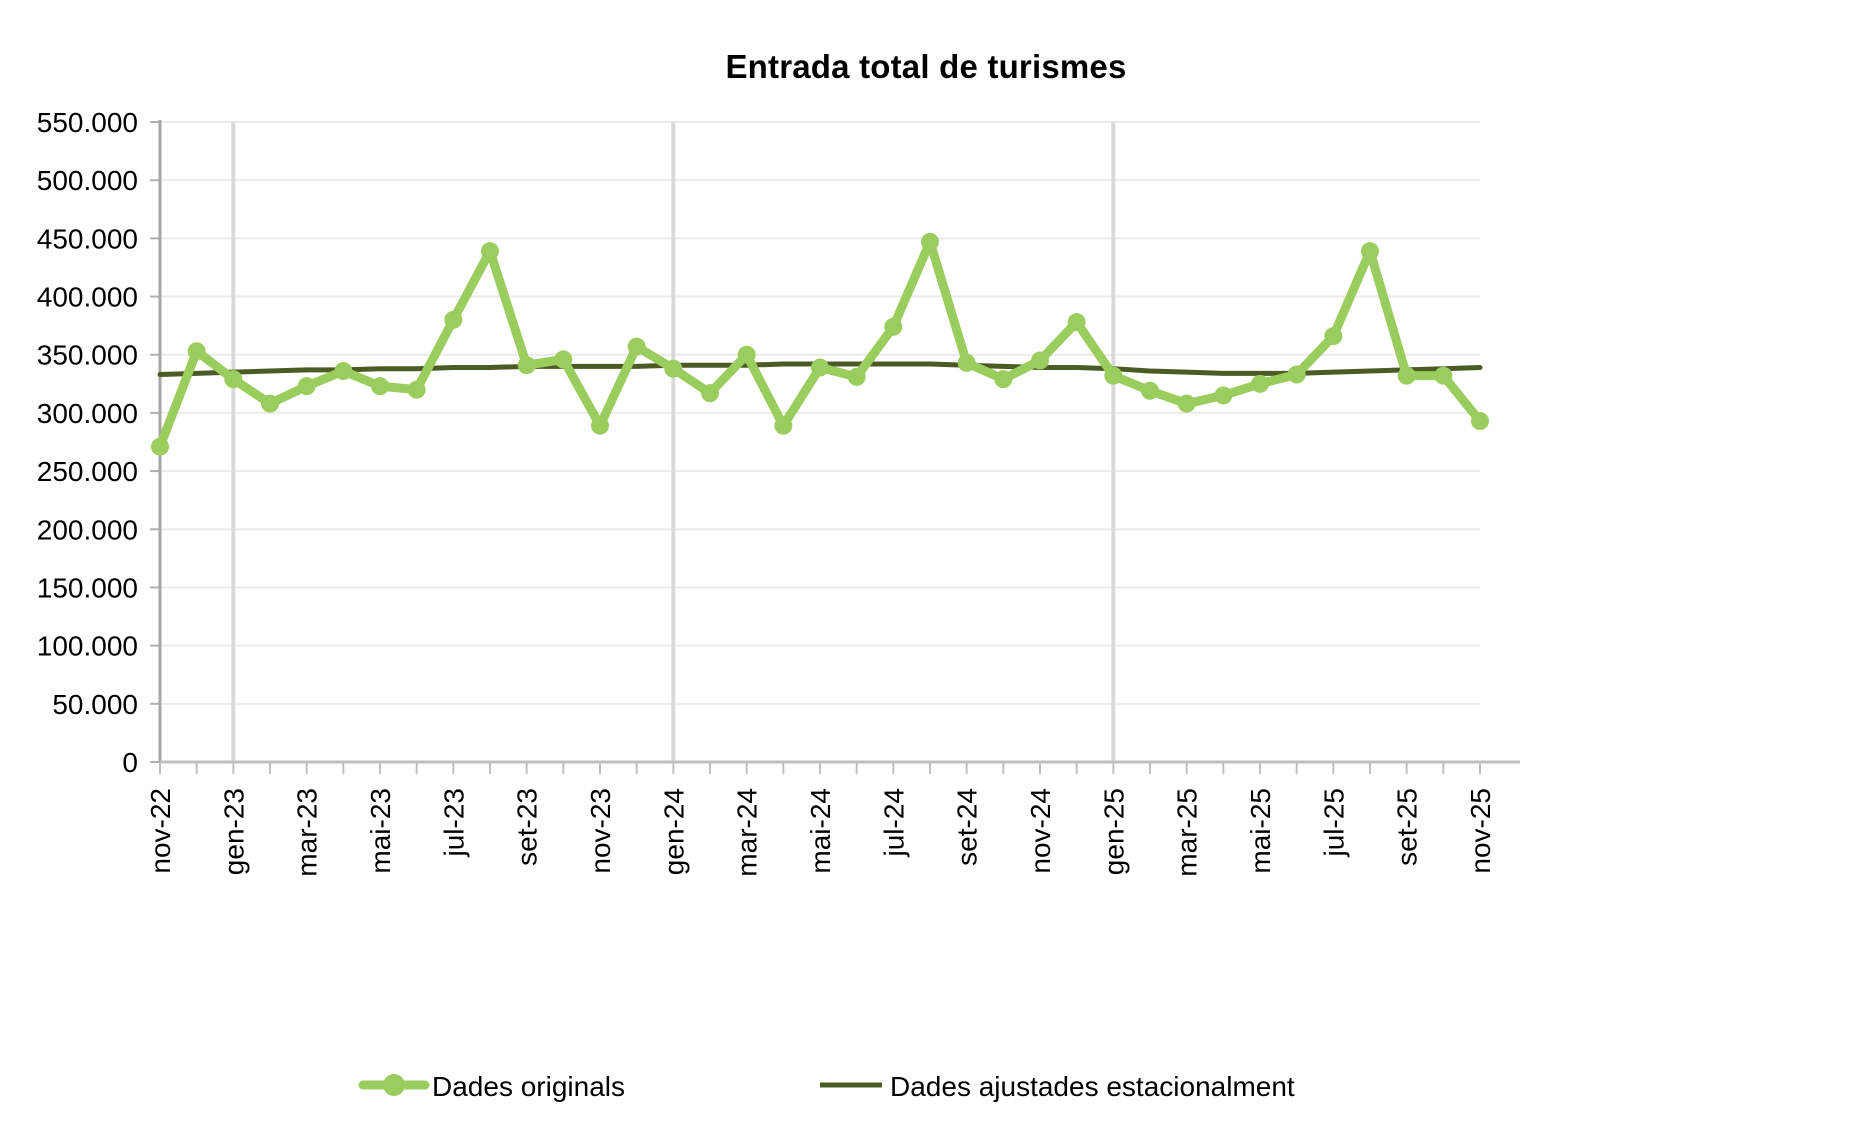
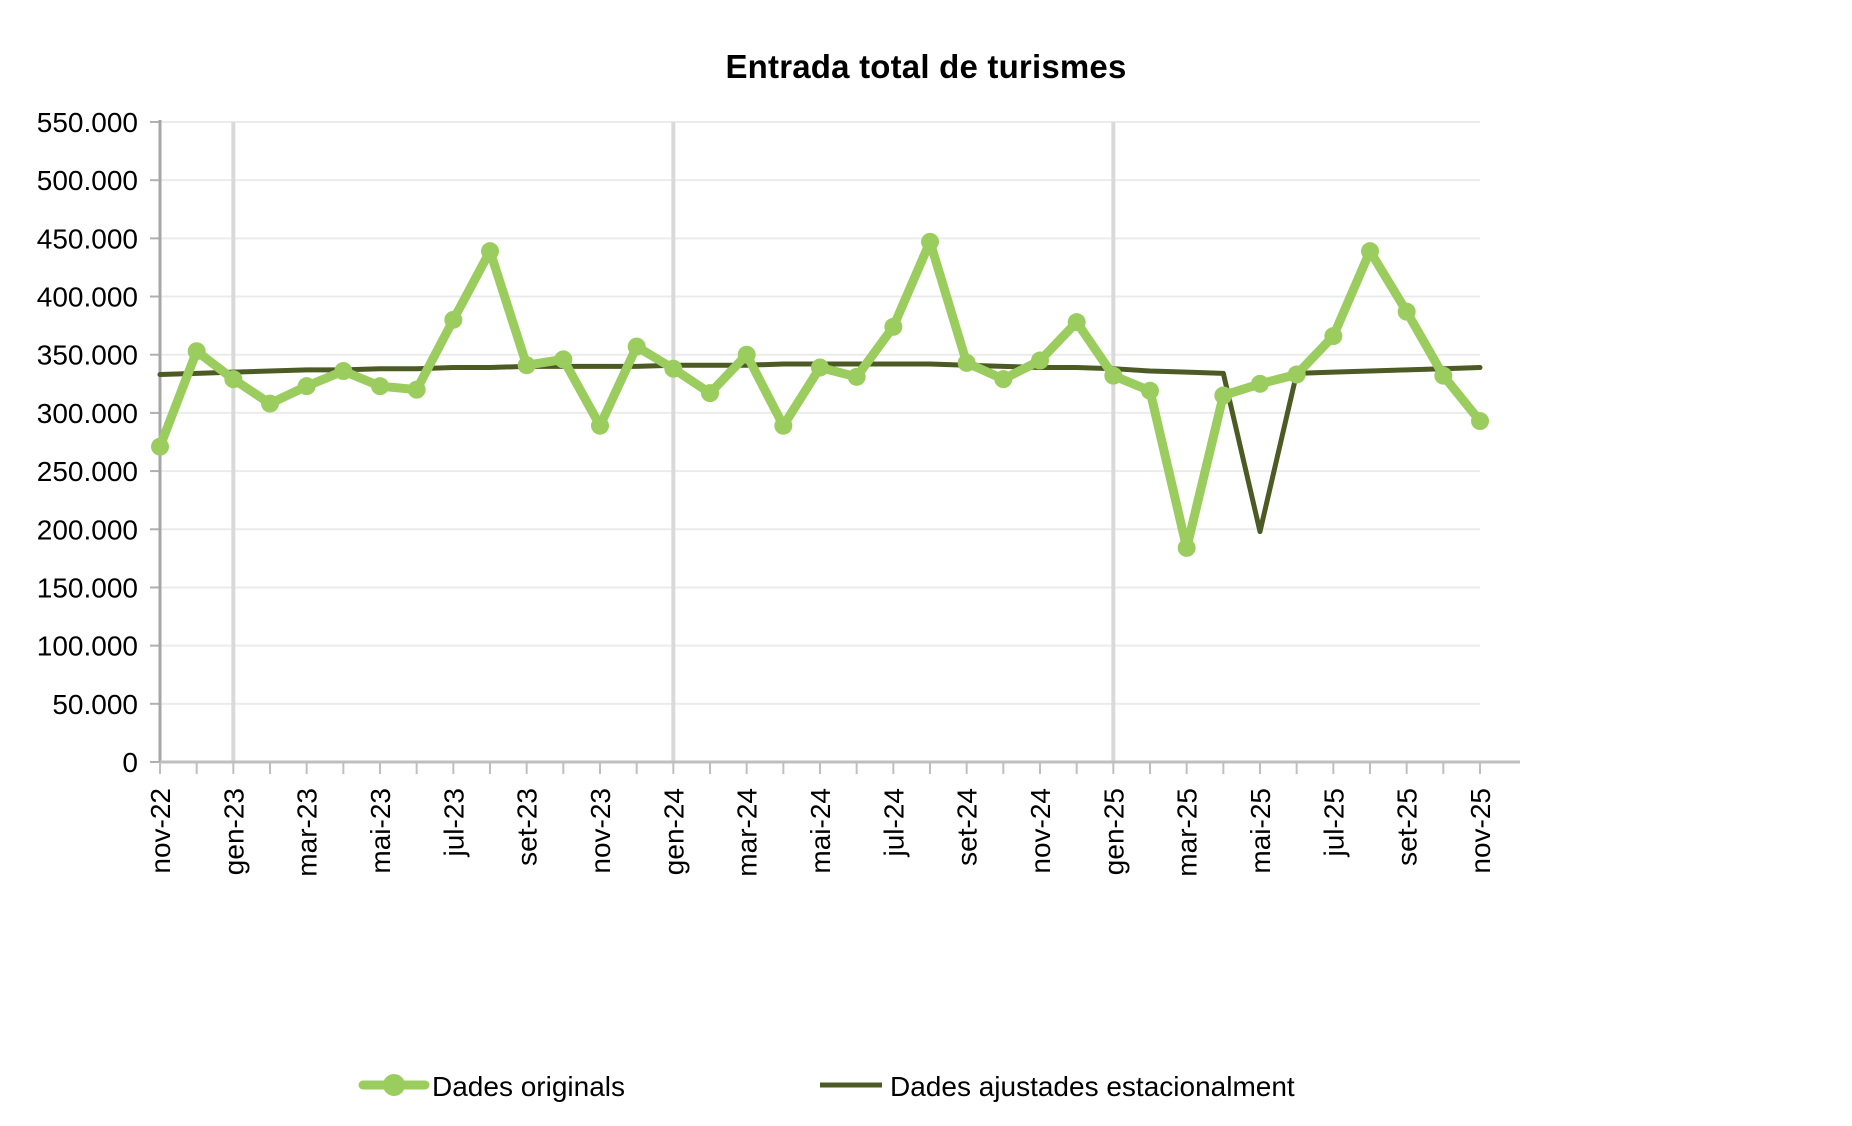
Dades originals/mar-25: 308000 -> 184000
Dades ajustades estacionalment/mai-25: 334000 -> 198000
Dades originals/set-25: 332000 -> 387000
